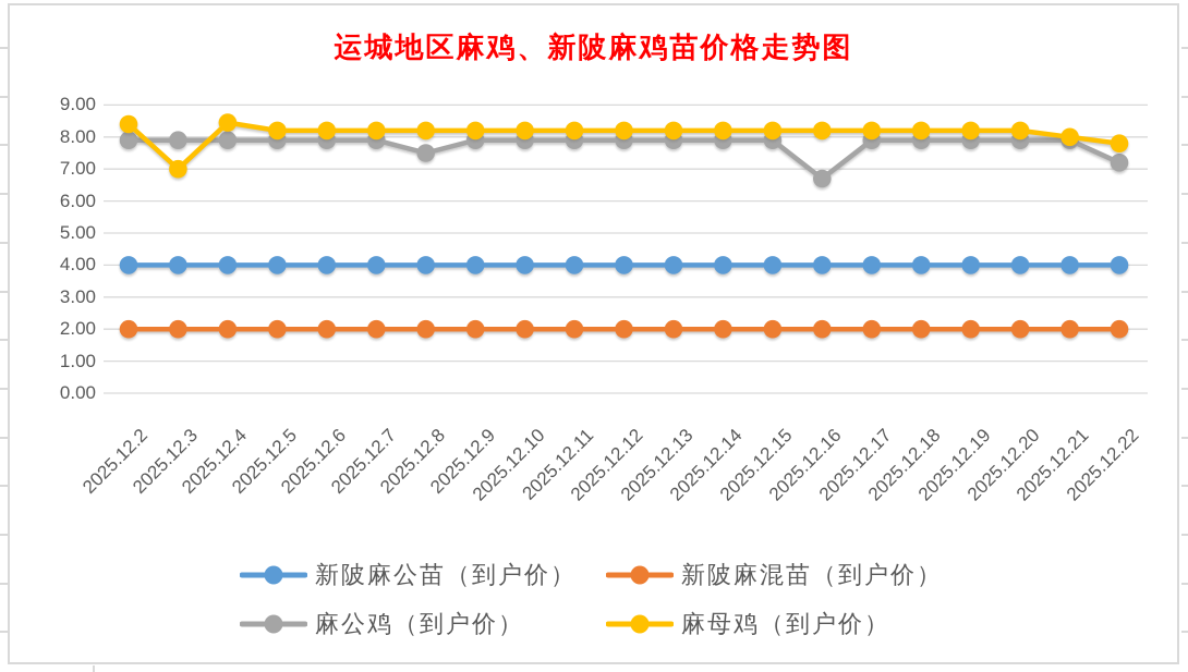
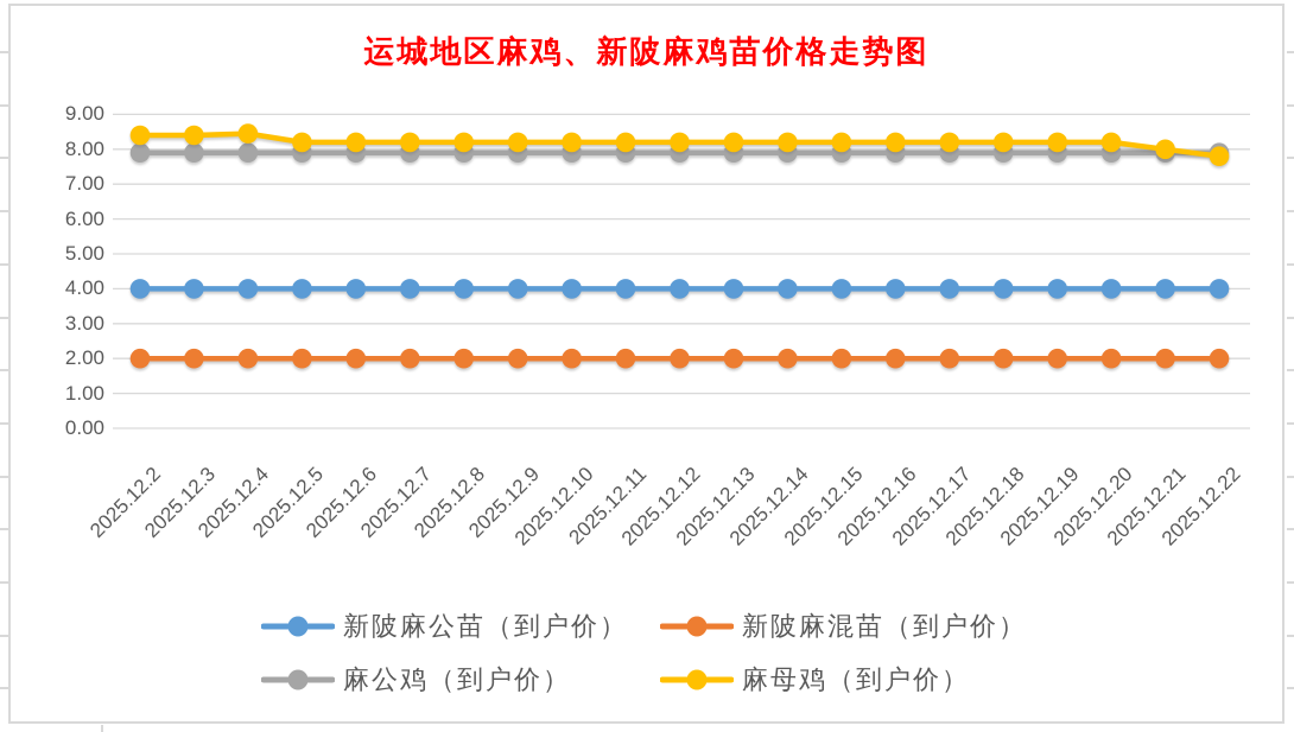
麻母鸡（到户价）/2025.12.3: 7.0 -> 8.4
麻公鸡（到户价）/2025.12.8: 7.5 -> 7.9
麻公鸡（到户价）/2025.12.16: 6.7 -> 7.9
麻公鸡（到户价）/2025.12.22: 7.2 -> 7.9
